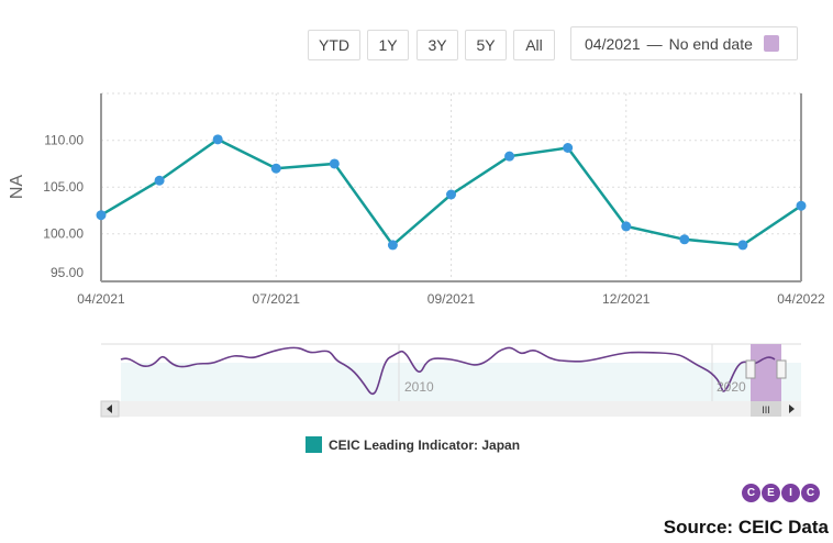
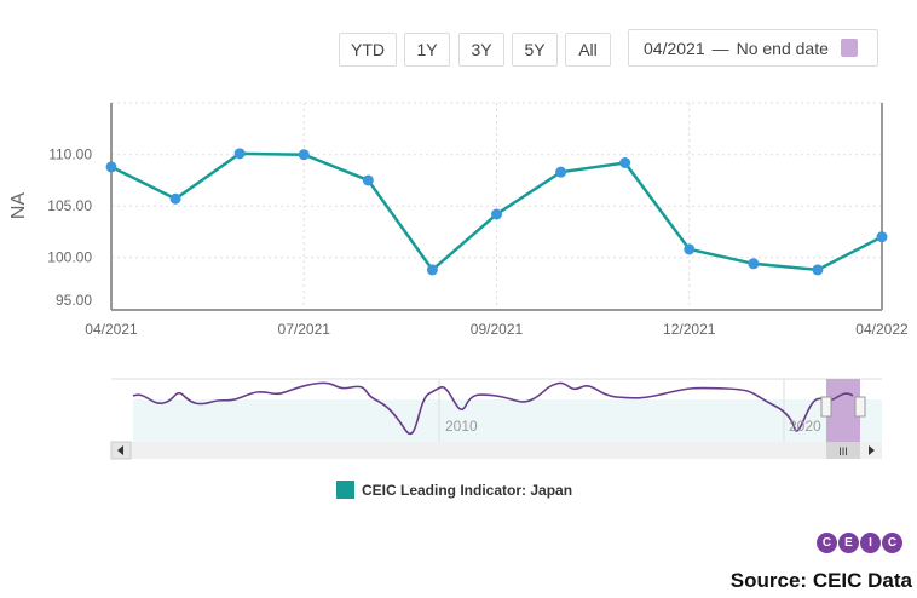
04/2021: 102 -> 109
07/2021: 107 -> 110
04/2022: 103 -> 102
